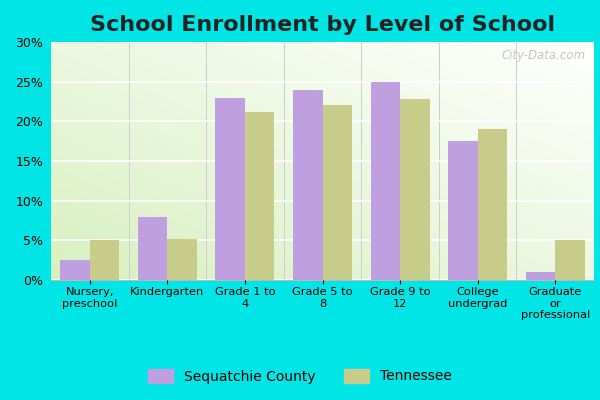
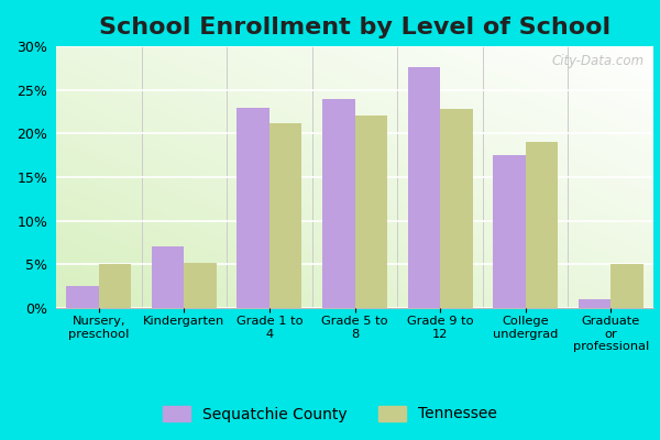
Sequatchie County/Kindergarten: 8.0% -> 7.0%
Sequatchie County/Grade 9 to 12: 25.0% -> 27.6%
